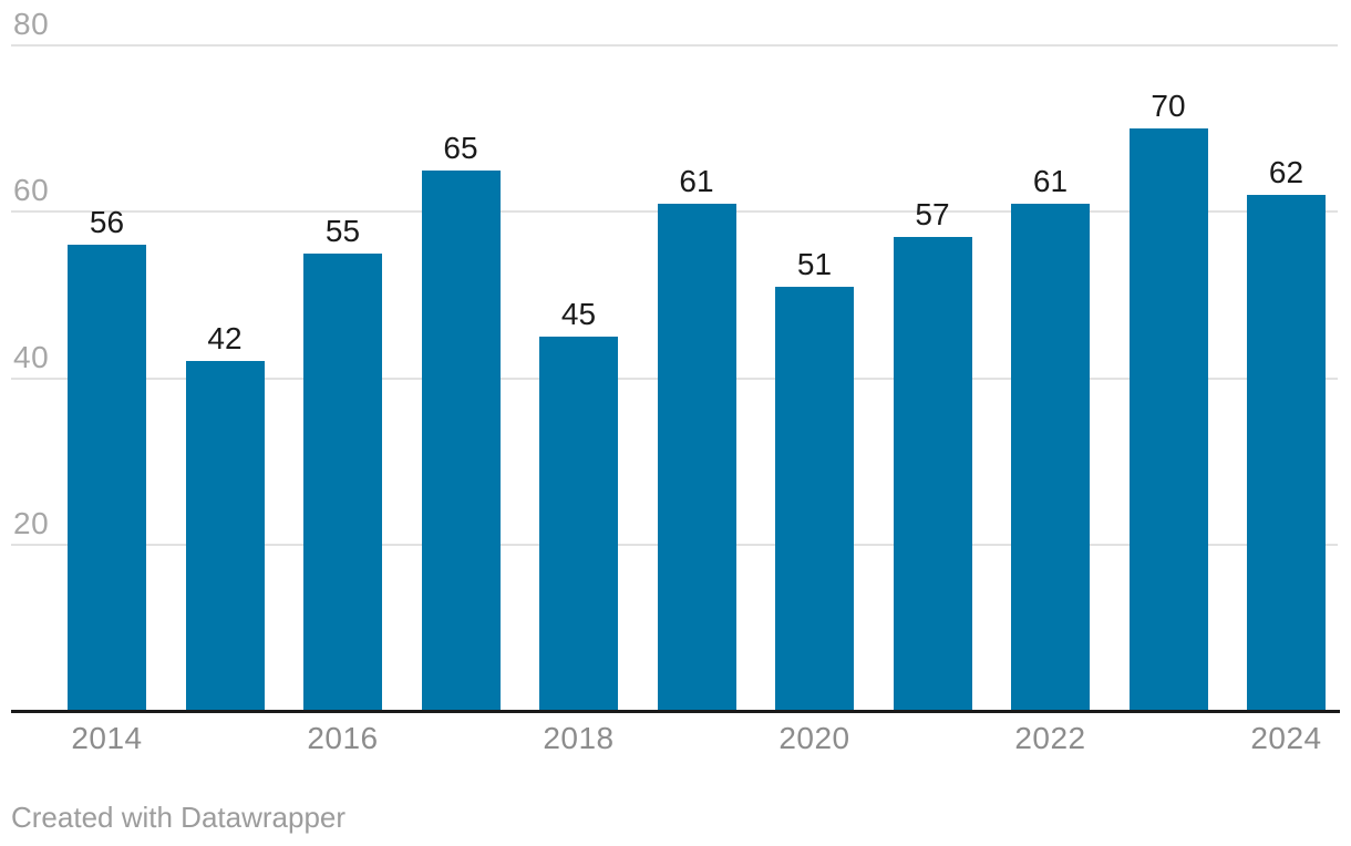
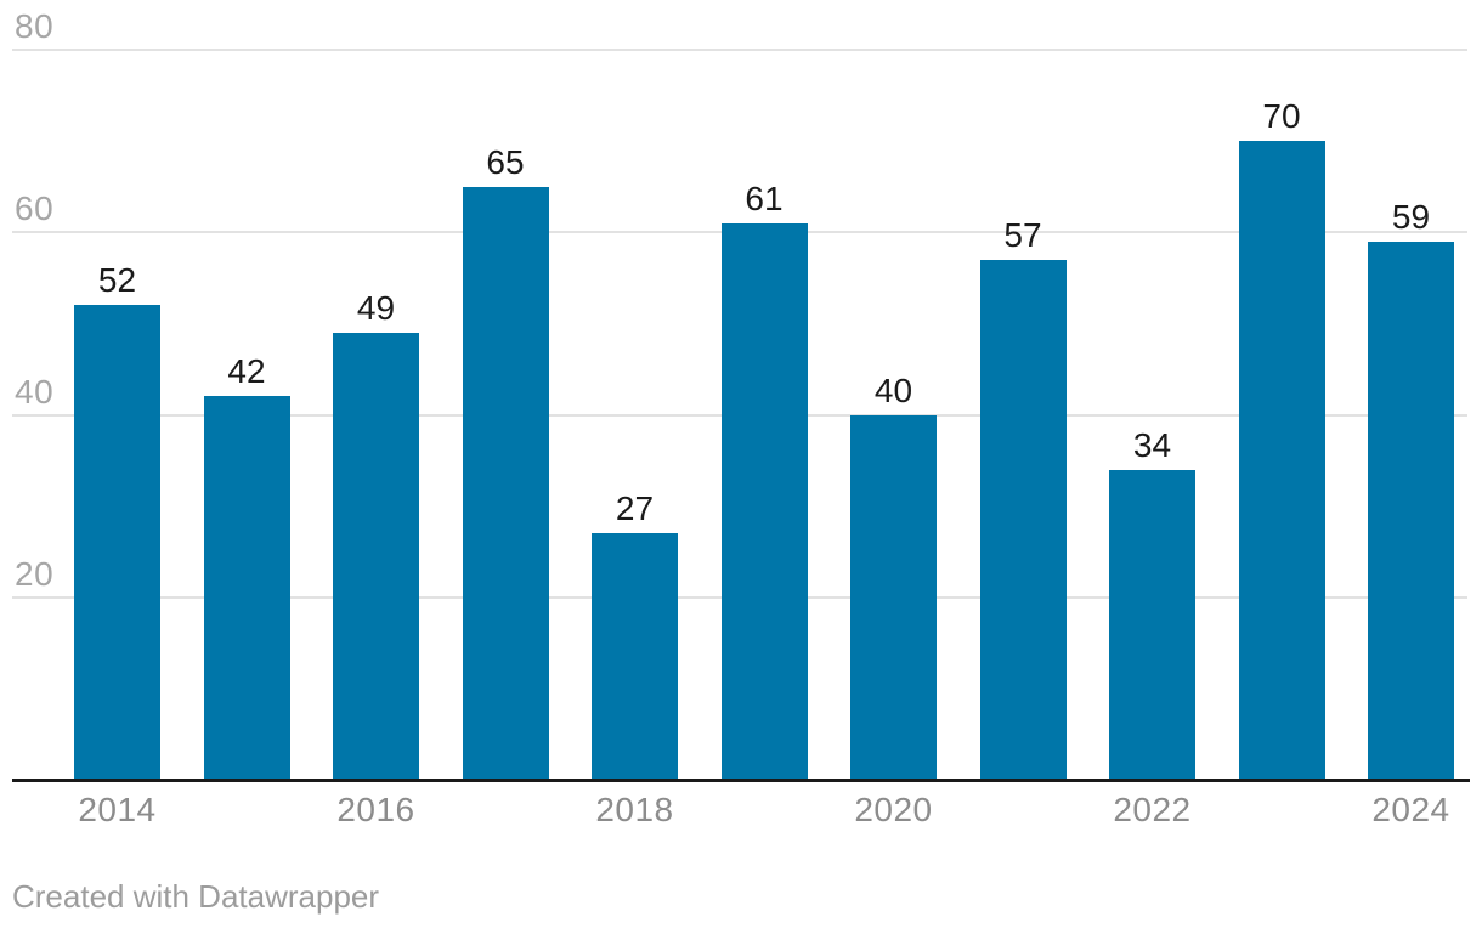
2014: 56 -> 52
2016: 55 -> 49
2018: 45 -> 27
2020: 51 -> 40
2022: 61 -> 34
2024: 62 -> 59
